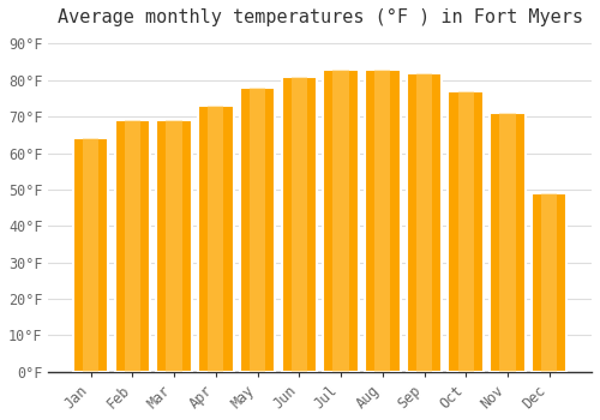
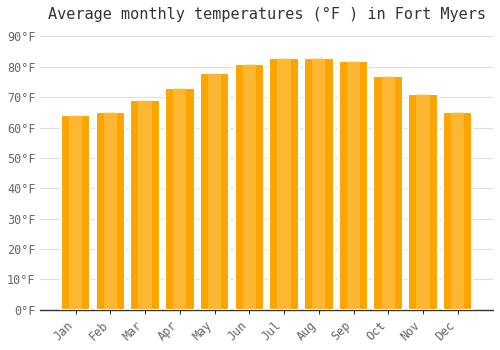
Feb: 69°F -> 65°F
Dec: 49°F -> 65°F
